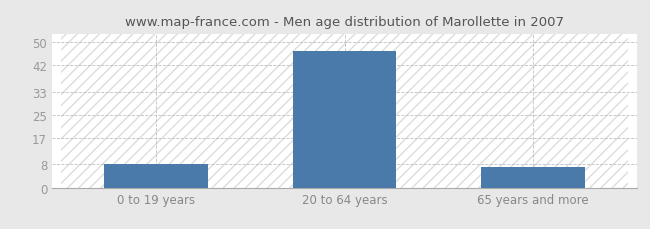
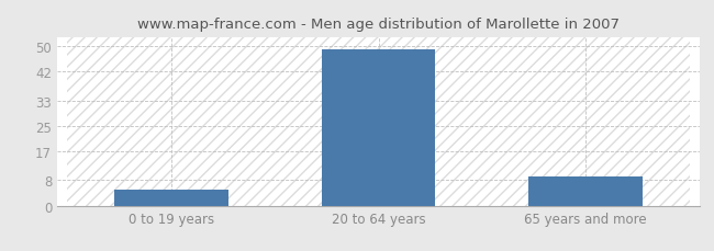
0 to 19 years: 8 -> 5
20 to 64 years: 47 -> 49
65 years and more: 7 -> 9
